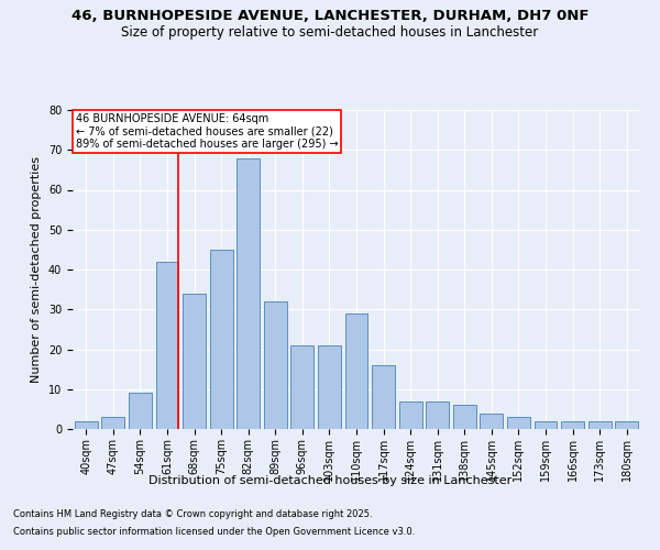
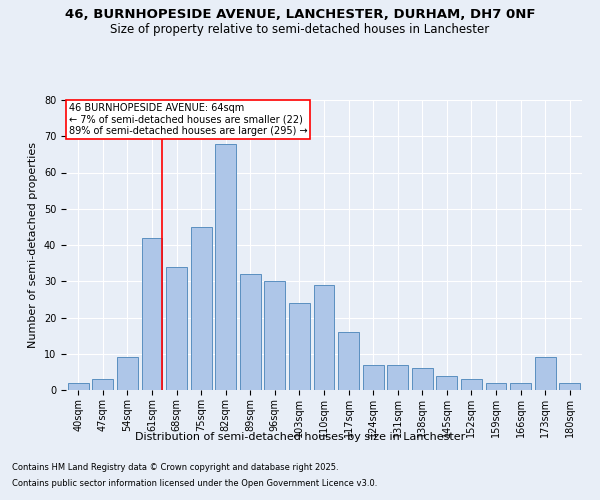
96sqm: 21 -> 30
103sqm: 21 -> 24
173sqm: 2 -> 9
